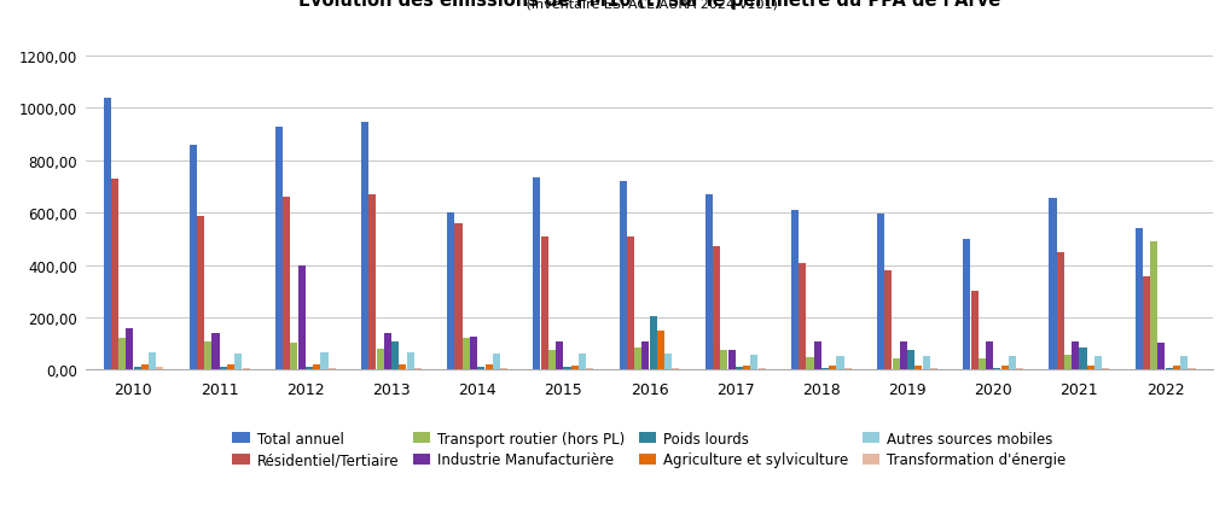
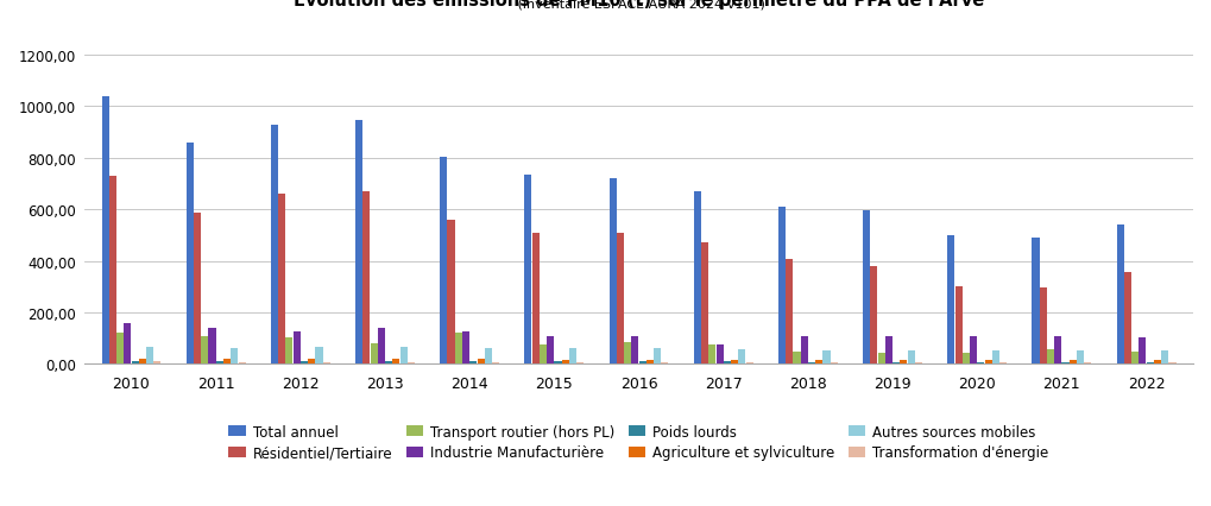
Industrie Manufacturière/2012: 400 -> 128
Poids lourds/2013: 110 -> 12
Total annuel/2014: 600 -> 803
Poids lourds/2016: 205 -> 10
Agriculture et sylviculture/2016: 150 -> 18
Poids lourds/2019: 75 -> 8
Total annuel/2021: 655 -> 492
Résidentiel/Tertiaire/2021: 450 -> 298
Poids lourds/2021: 85 -> 8
Transport routier (hors PL)/2022: 490 -> 48
